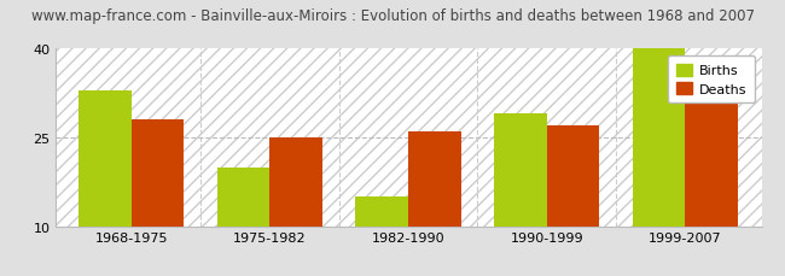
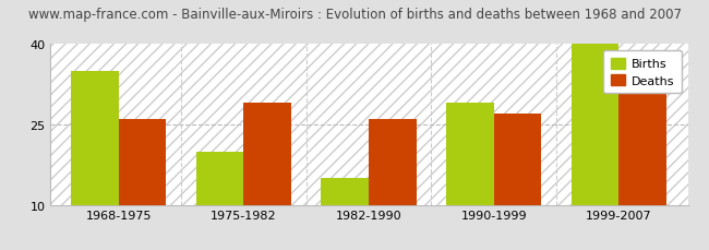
Births/1968-1975: 33 -> 35
Deaths/1968-1975: 28 -> 26
Deaths/1975-1982: 25 -> 29
